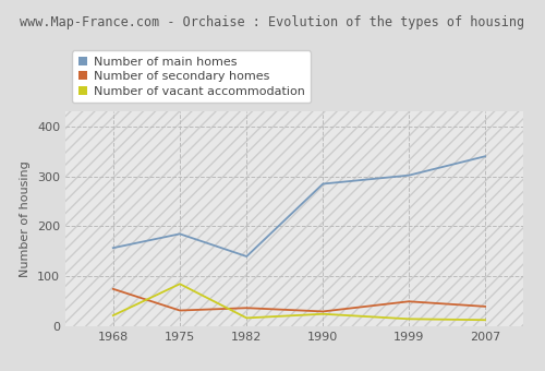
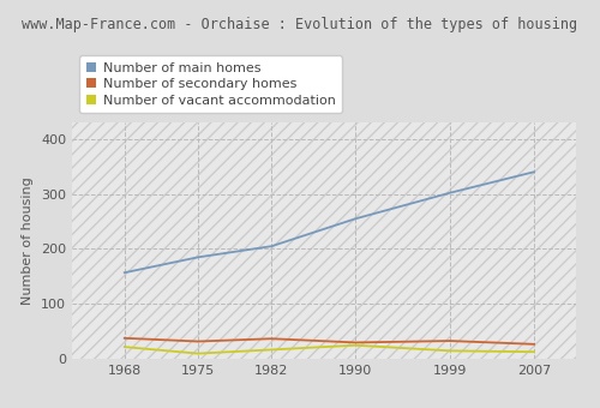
Number of secondary homes/1968: 75 -> 38
Number of vacant accommodation/1975: 85 -> 10
Number of main homes/1982: 140 -> 205
Number of main homes/1990: 285 -> 255
Number of secondary homes/1999: 50 -> 33
Number of secondary homes/2007: 40 -> 27
